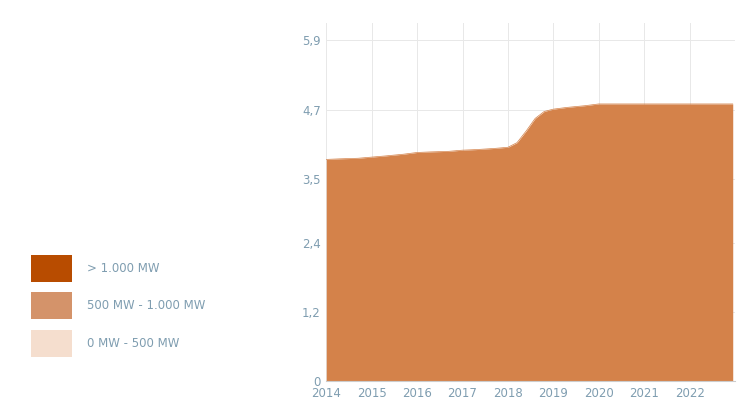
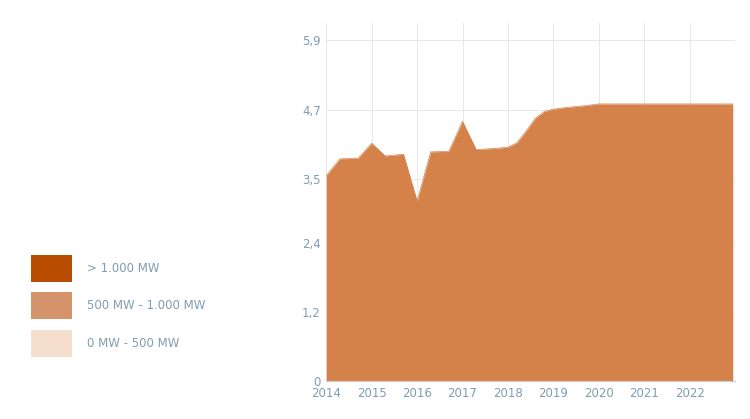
2014: 3,84 -> 3,56
2015: 3,88 -> 4,12
2016: 3,96 -> 3,12
2017: 4,00 -> 4,50
